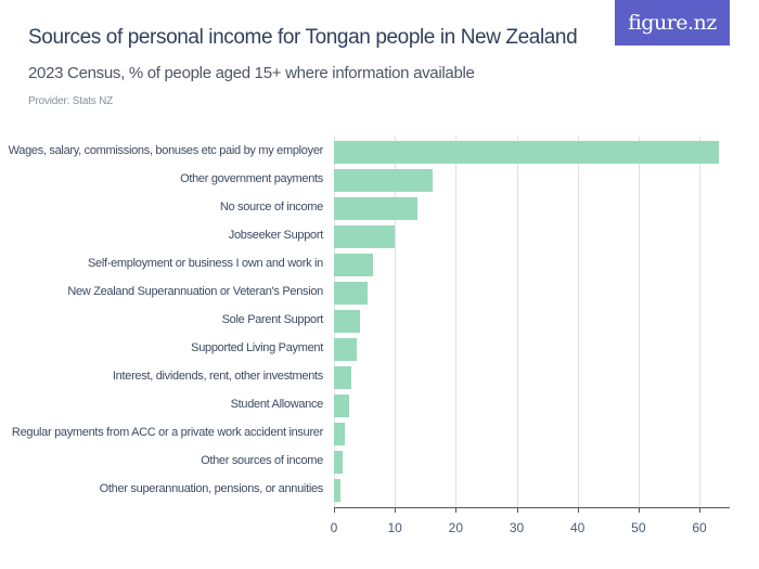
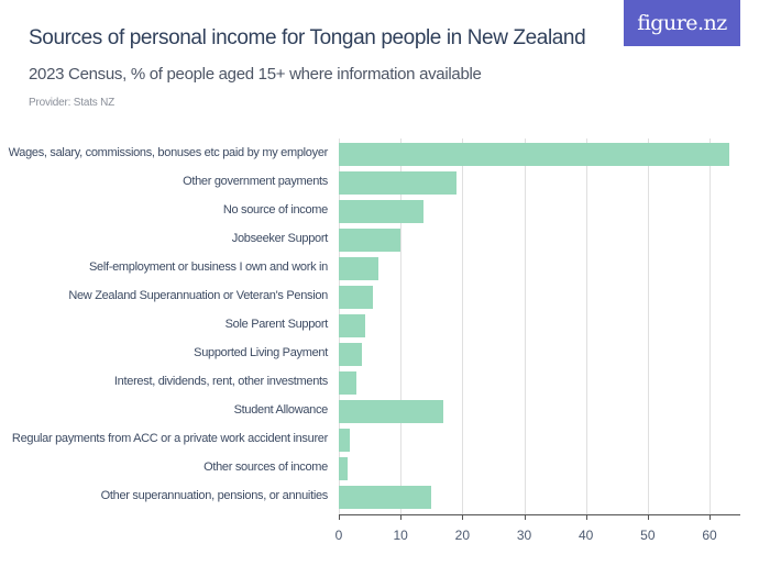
Other government payments: 16 -> 19
Student Allowance: 2 -> 17
Other superannuation, pensions, or annuities: 1 -> 15
